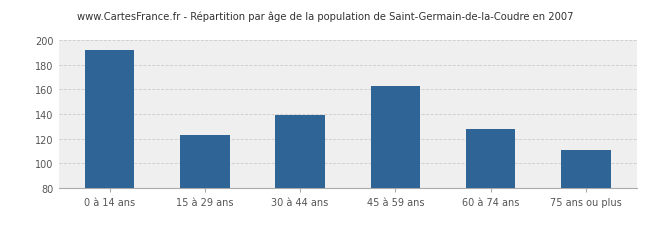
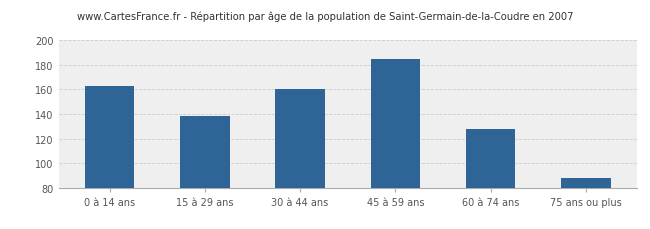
0 à 14 ans: 192 -> 163
15 à 29 ans: 123 -> 138
30 à 44 ans: 139 -> 160
45 à 59 ans: 163 -> 185
75 ans ou plus: 111 -> 88
